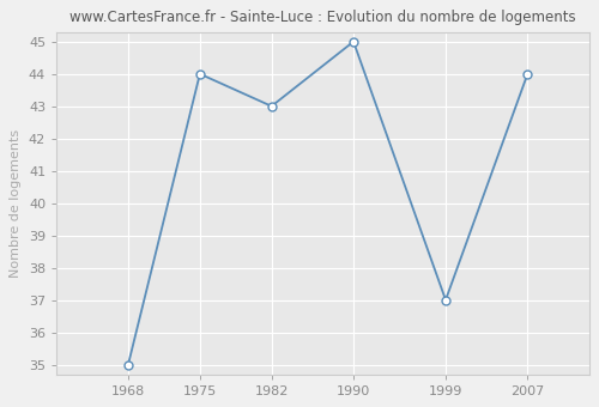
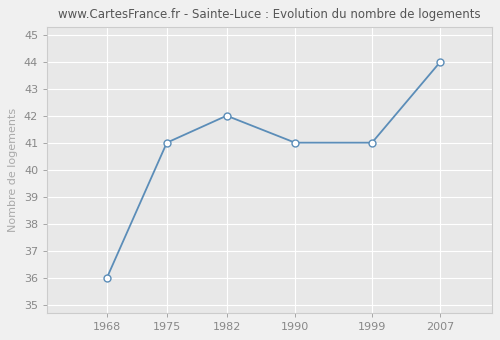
1968: 35 -> 36
1975: 44 -> 41
1982: 43 -> 42
1990: 45 -> 41
1999: 37 -> 41
